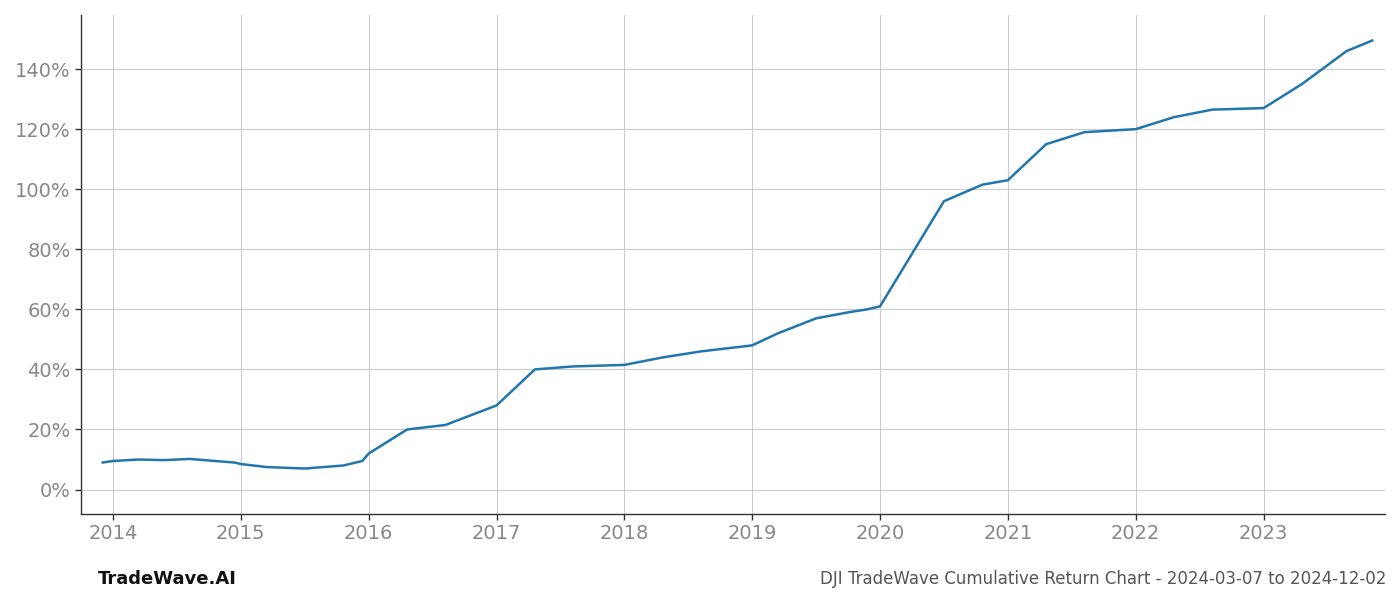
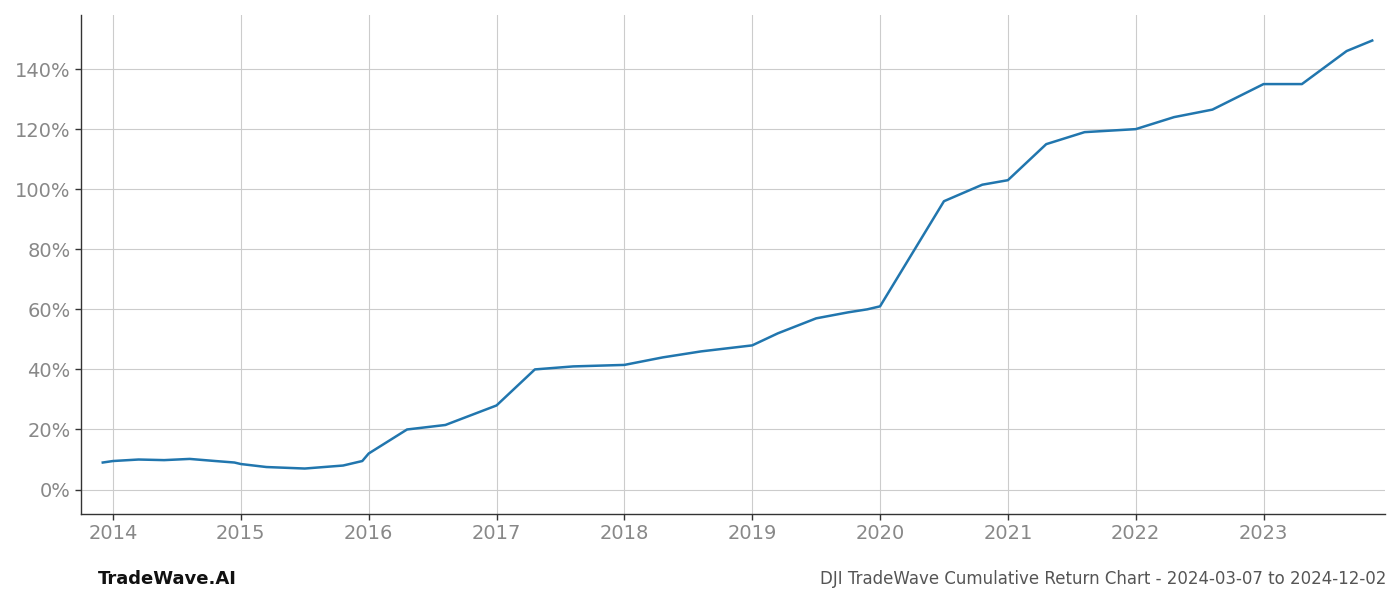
2023: 127.0% -> 135.0%
